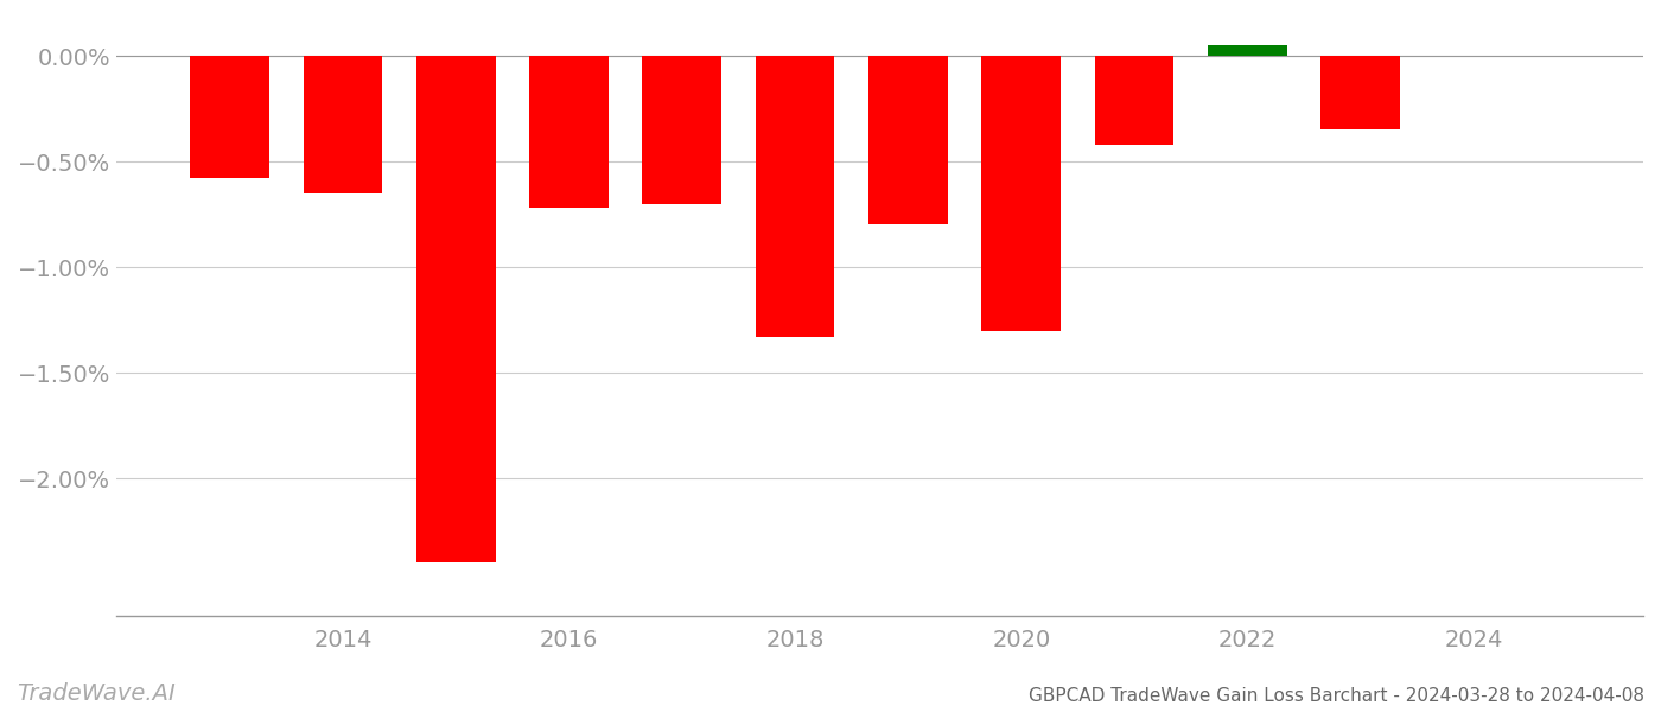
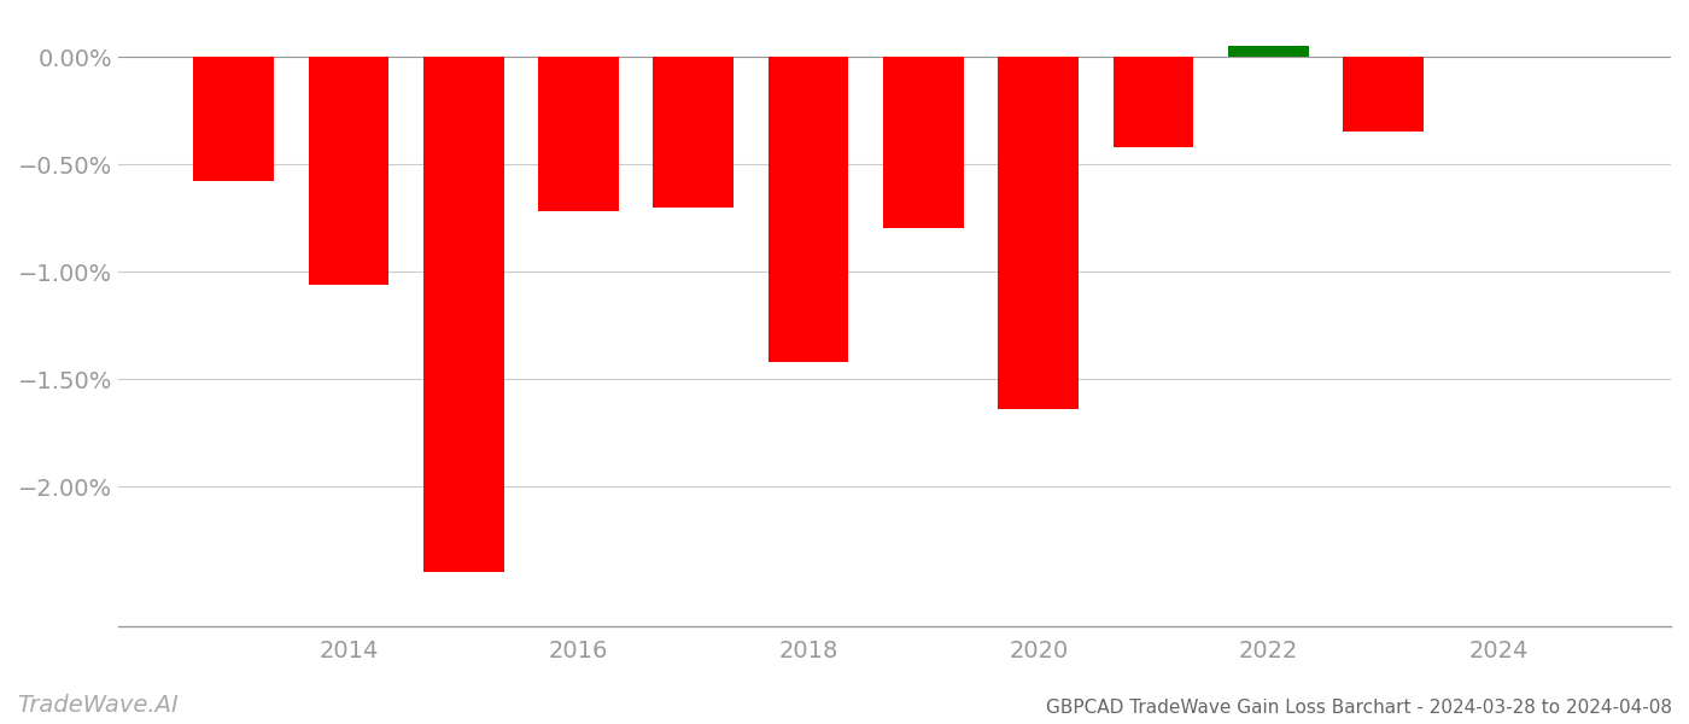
2014: -0.65% -> -1.06%
2018: -1.33% -> -1.42%
2020: -1.30% -> -1.64%
